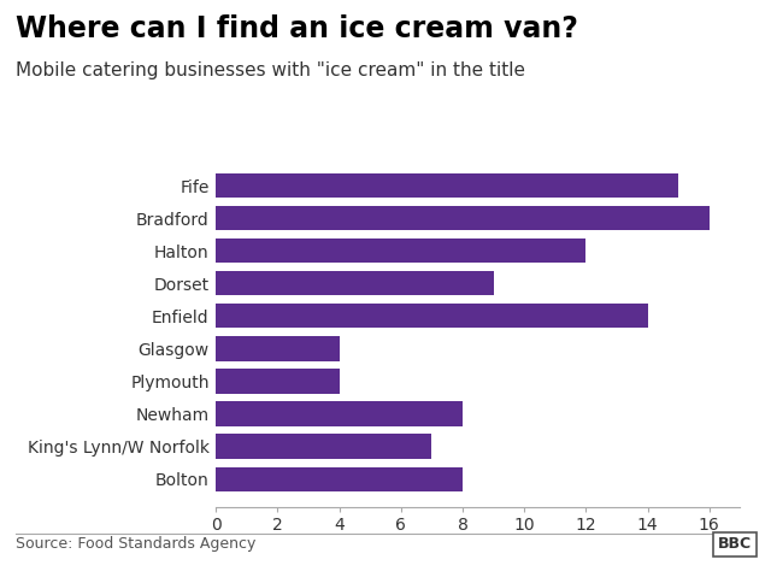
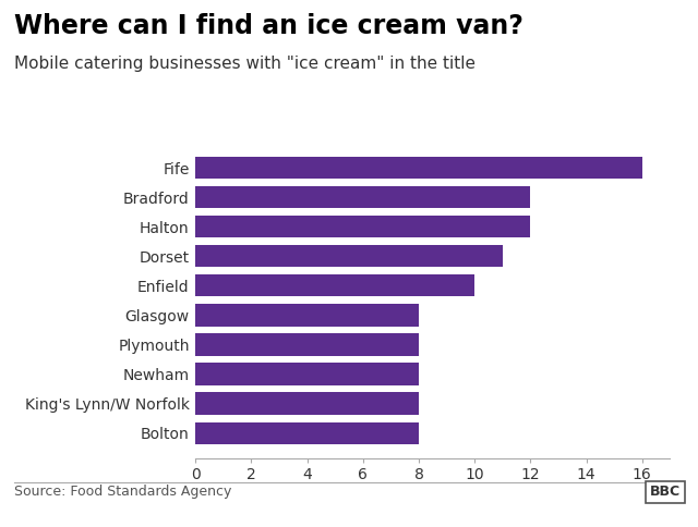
Fife: 15 -> 16
Bradford: 16 -> 12
Dorset: 9 -> 11
Enfield: 14 -> 10
Glasgow: 4 -> 8
Plymouth: 4 -> 8
King's Lynn/W Norfolk: 7 -> 8
